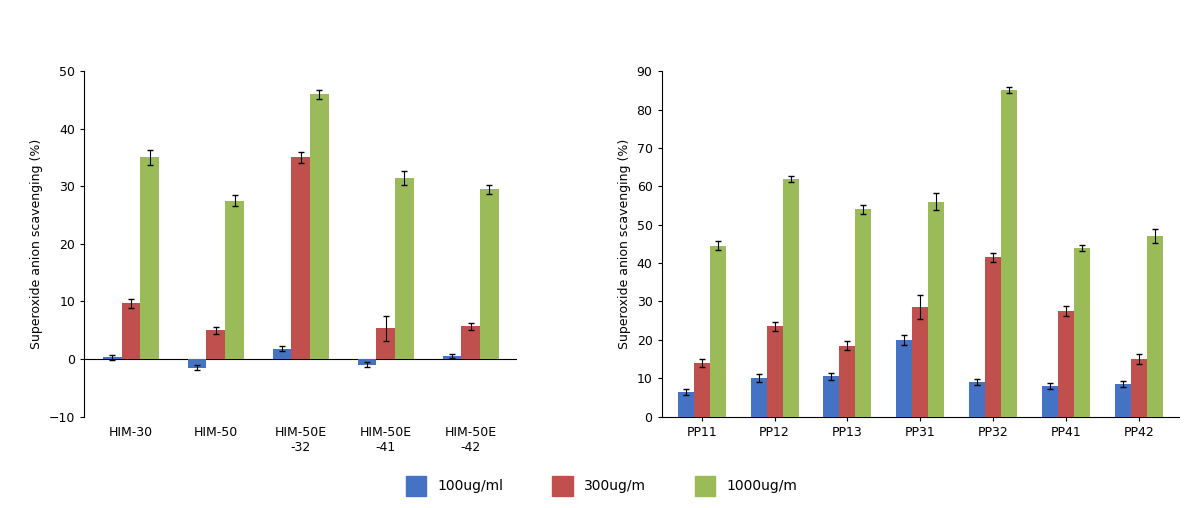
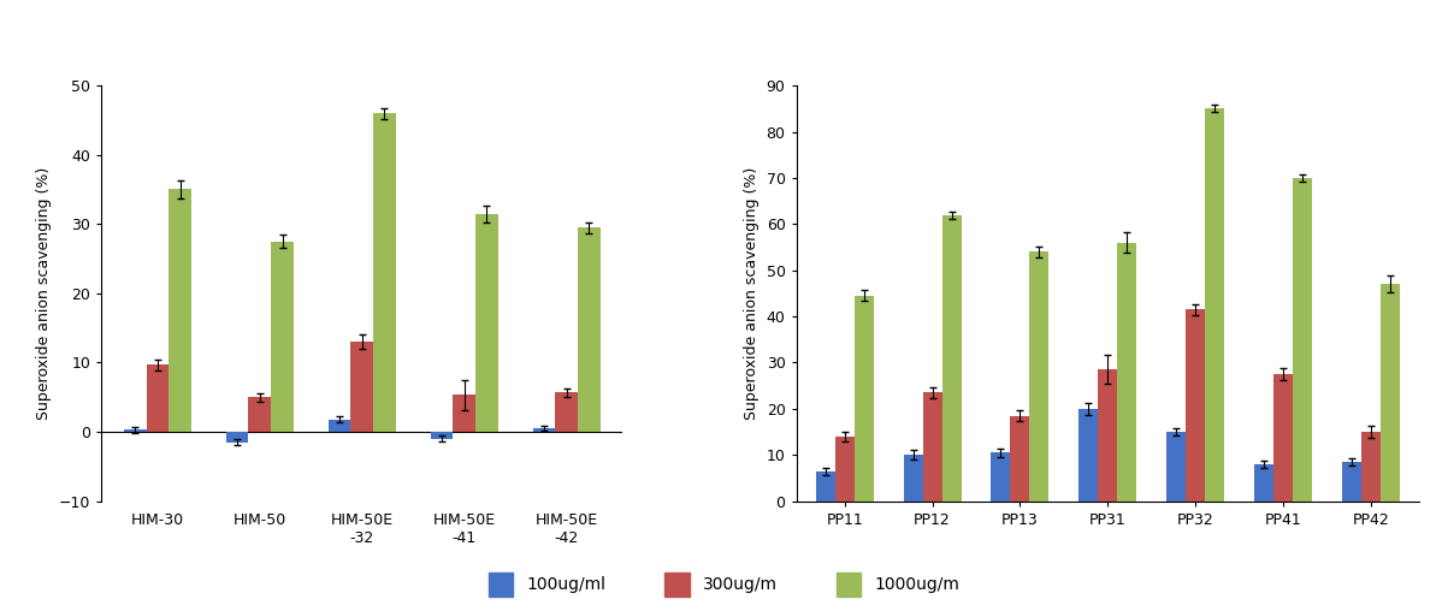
300ug/m/HIM-50E -32: 35.0 -> 13.0
100ug/ml/PP32: 9.0 -> 15.0
1000ug/m/PP41: 44.0 -> 70.0
